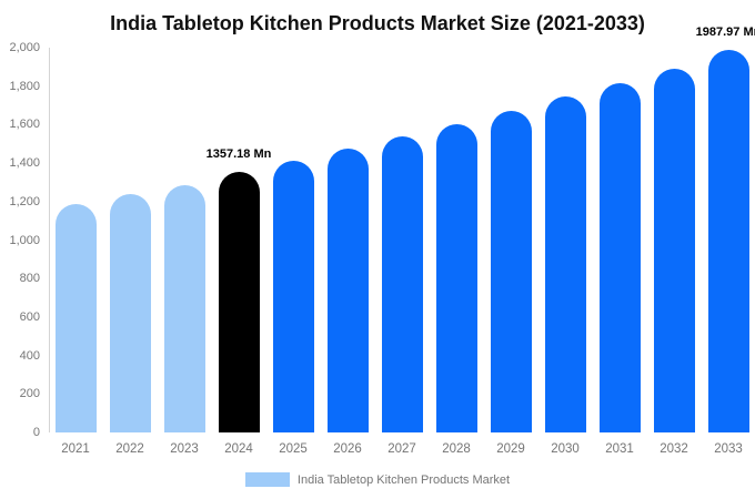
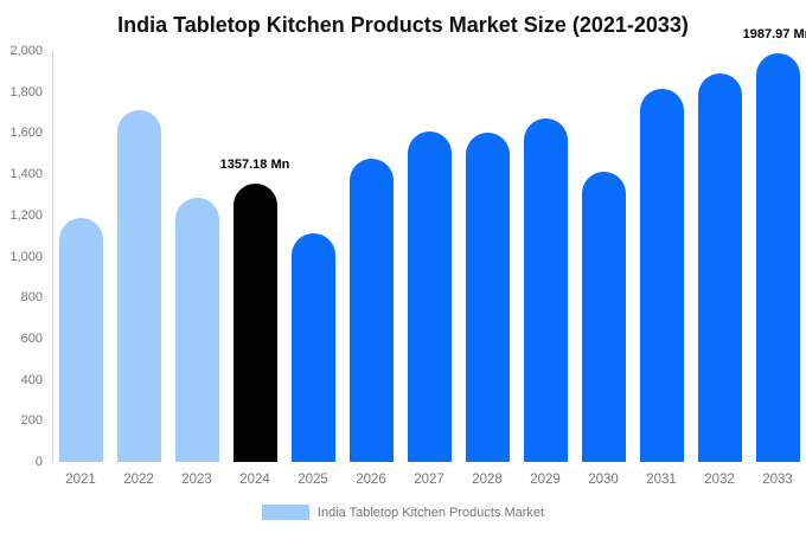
2022: 1240 -> 1710
2025: 1410 -> 1110
2027: 1540 -> 1610
2030: 1740 -> 1410
